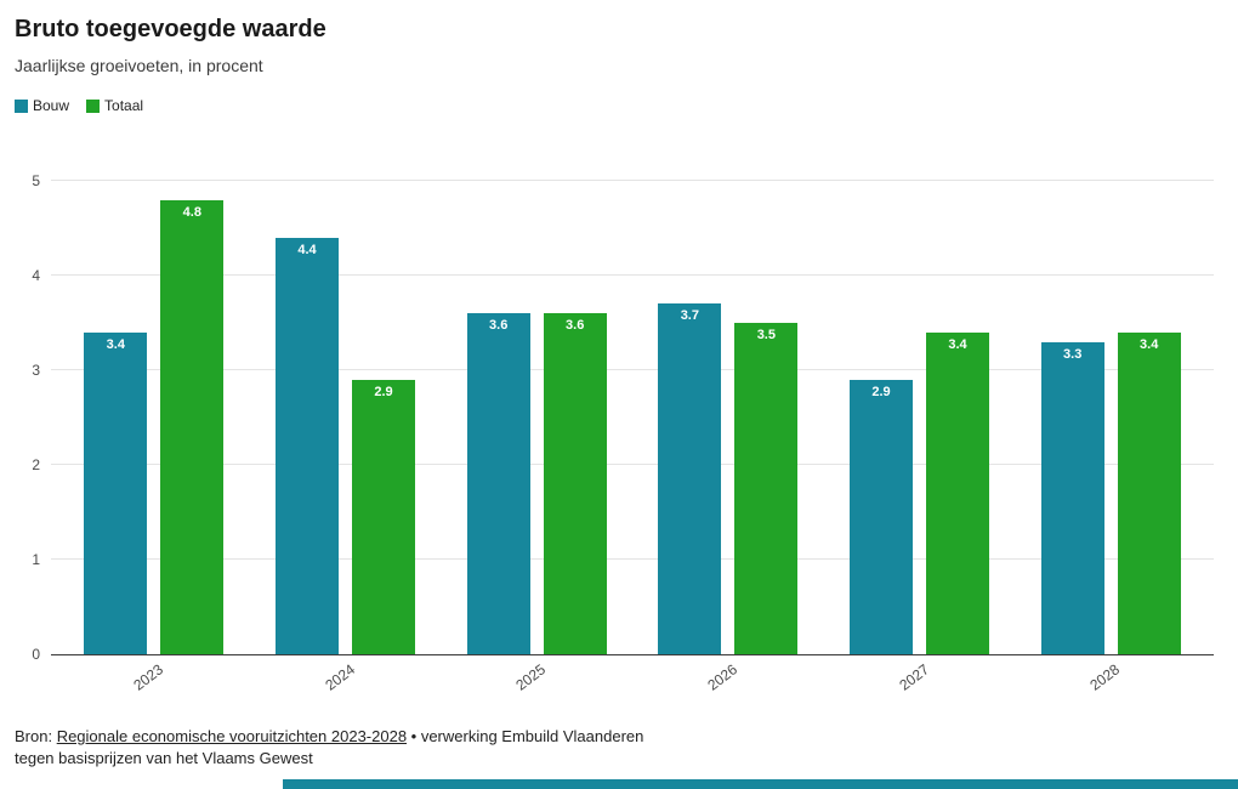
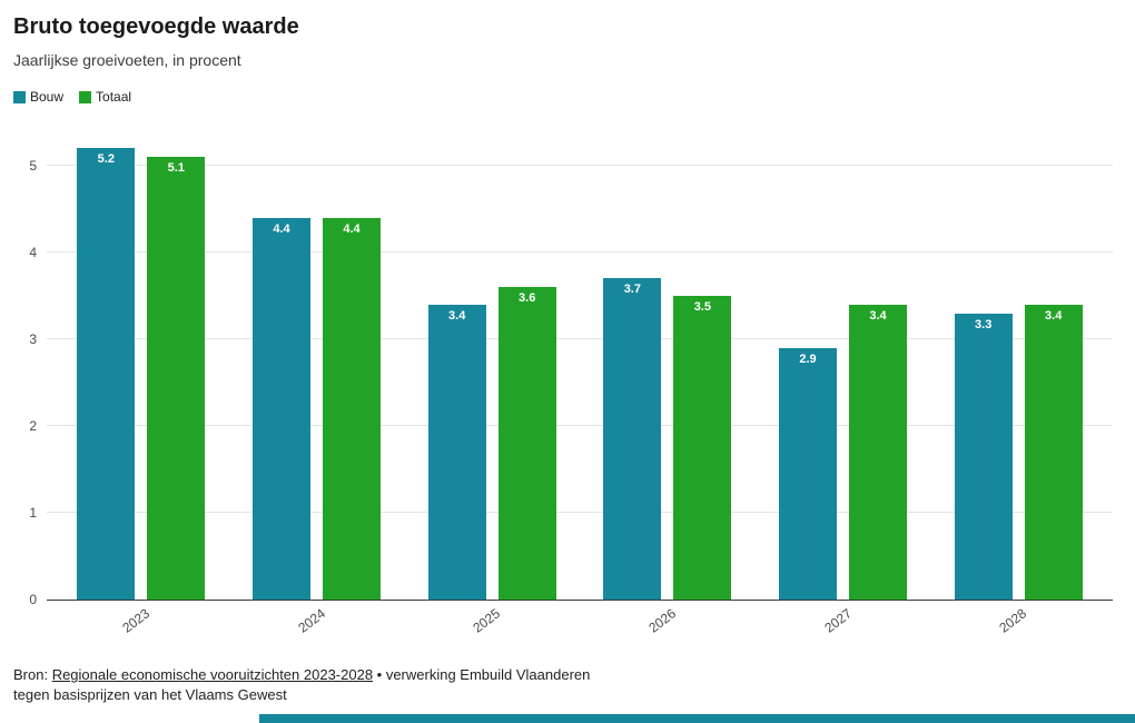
Bouw/2023: 3.4 -> 5.2
Totaal/2023: 4.8 -> 5.1
Totaal/2024: 2.9 -> 4.4
Bouw/2025: 3.6 -> 3.4
